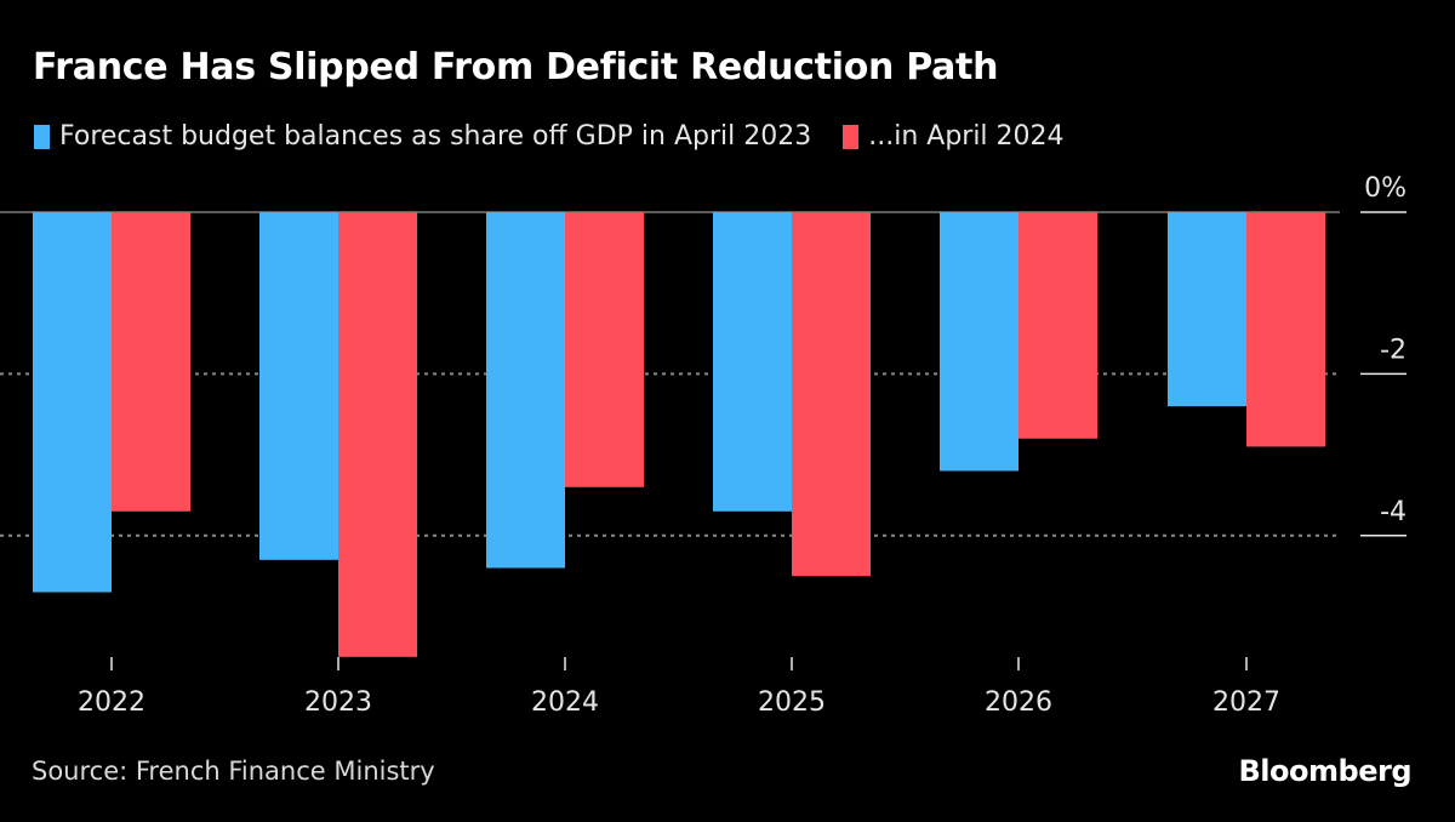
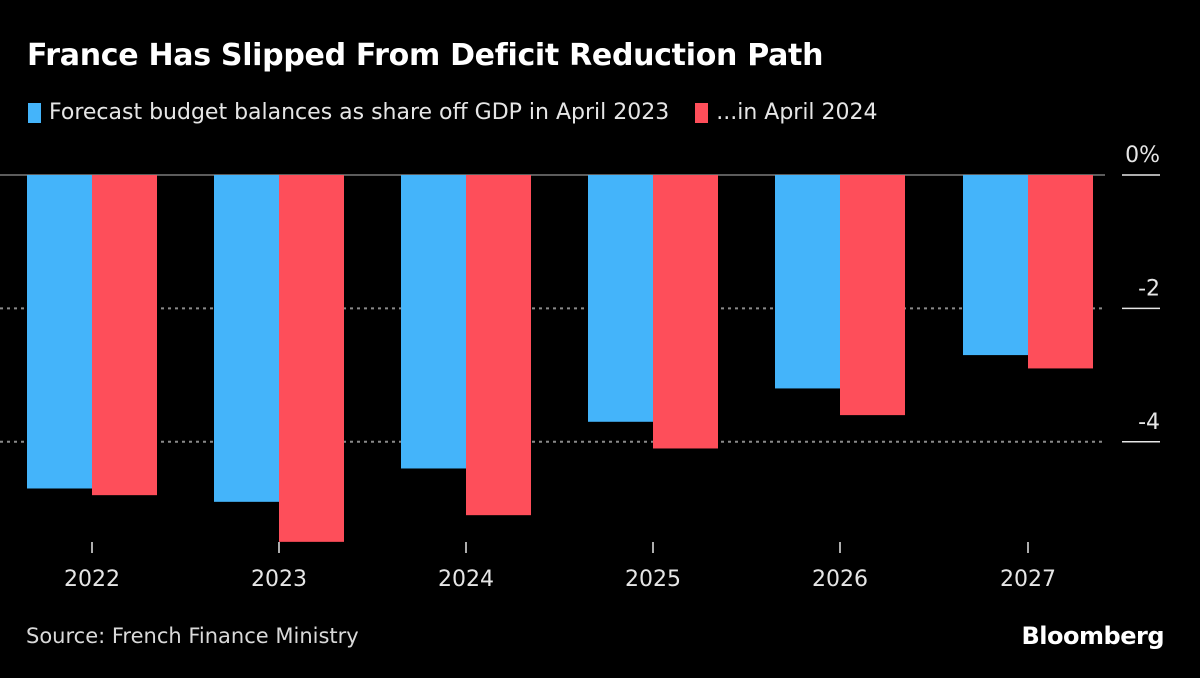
...in April 2024/2022: -3.7% -> -4.8%
Forecast budget balances as share off GDP in April 2023/2023: -4.3% -> -4.9%
...in April 2024/2024: -3.4% -> -5.1%
...in April 2024/2025: -4.5% -> -4.1%
...in April 2024/2026: -2.8% -> -3.6%
Forecast budget balances as share off GDP in April 2023/2027: -2.4% -> -2.7%
